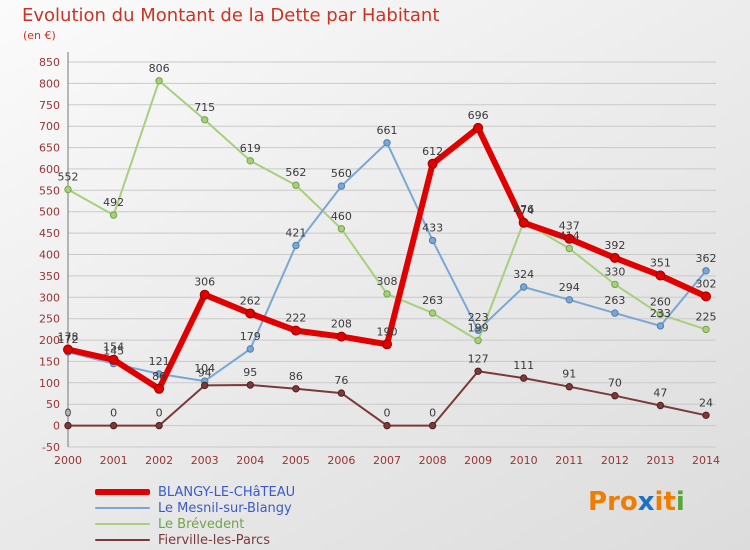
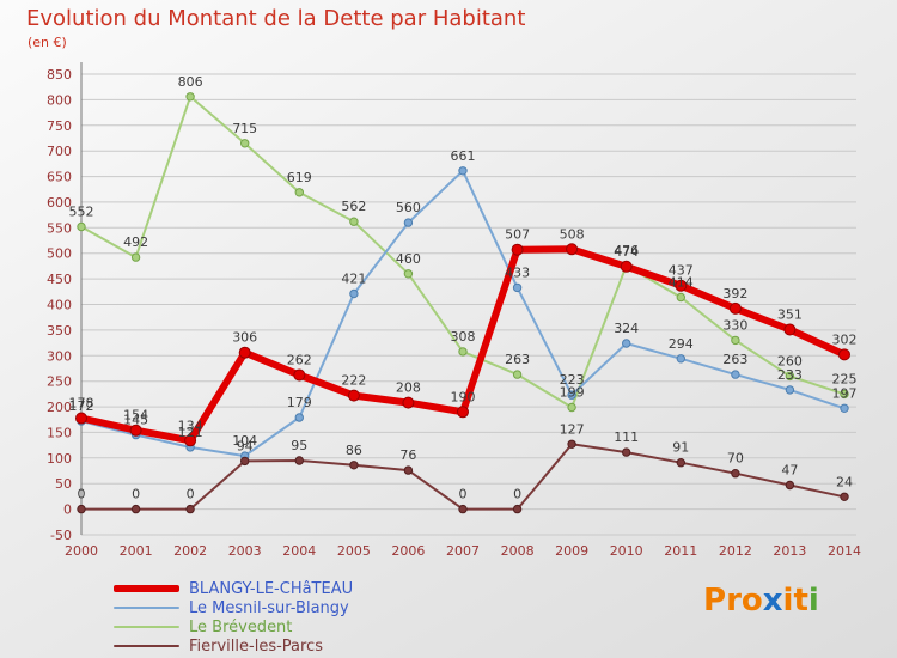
BLANGY-LE-CHâTEAU/2002: 86 -> 134
BLANGY-LE-CHâTEAU/2008: 612 -> 507
BLANGY-LE-CHâTEAU/2009: 696 -> 508
Le Mesnil-sur-Blangy/2014: 362 -> 197
